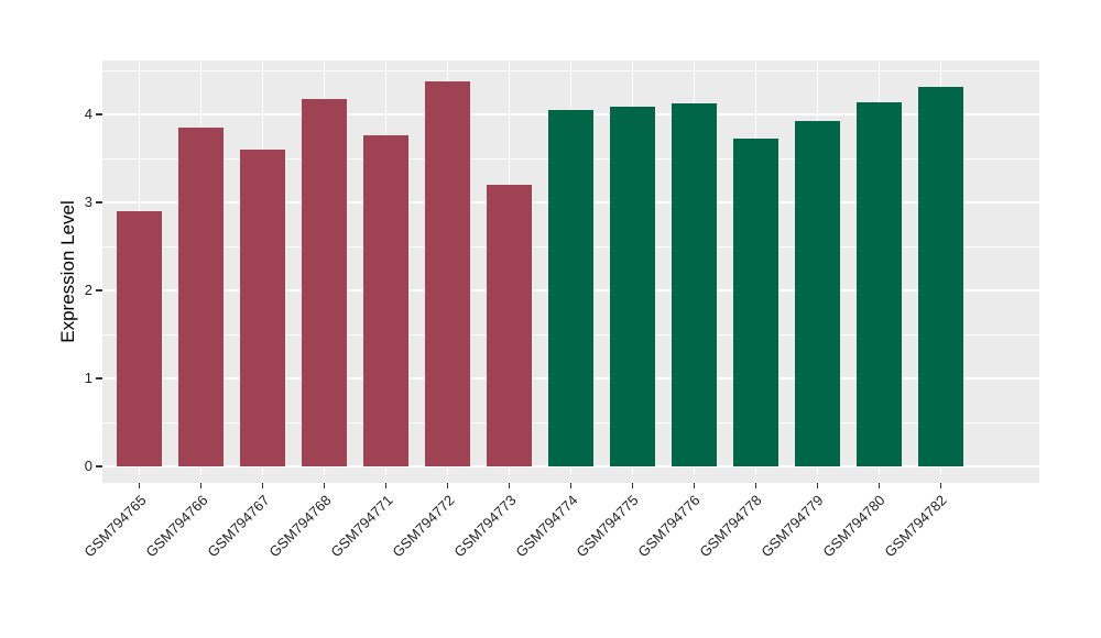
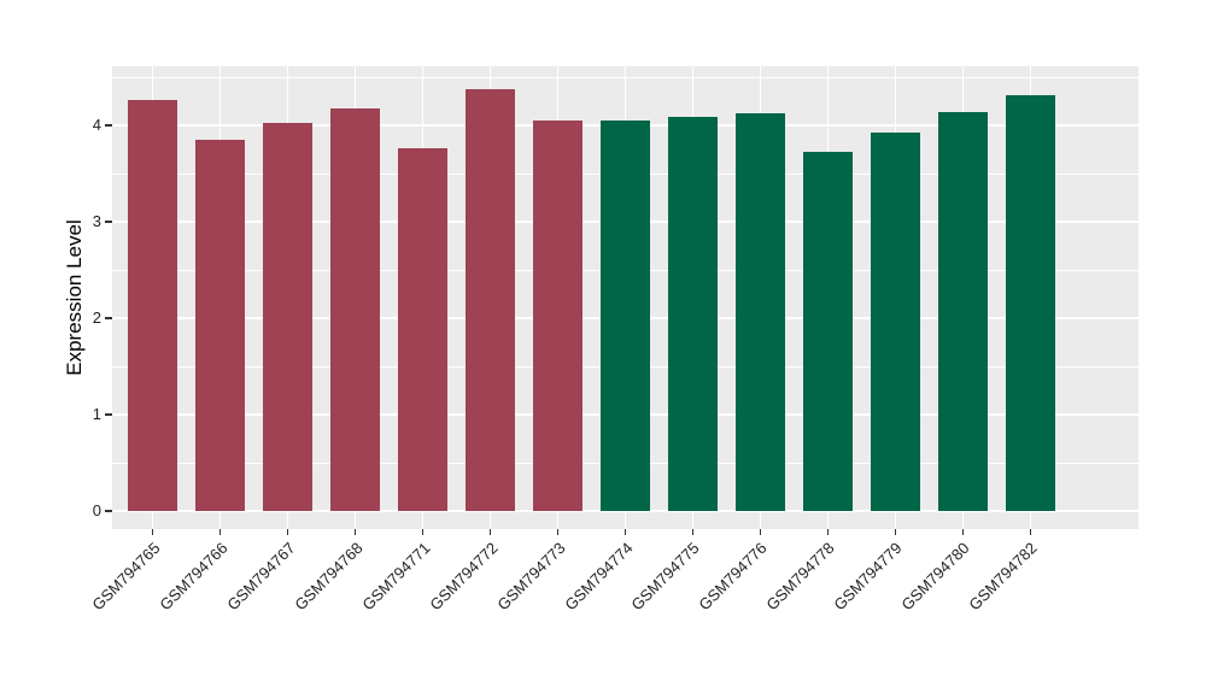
GSM794765: 2.9 -> 4.3
GSM794767: 3.6 -> 4.0
GSM794773: 3.2 -> 4.0
